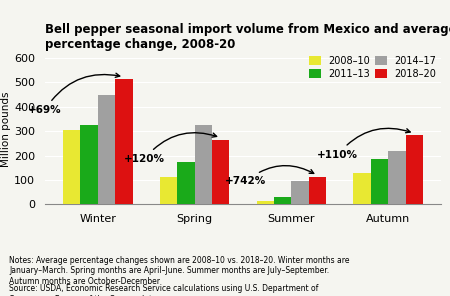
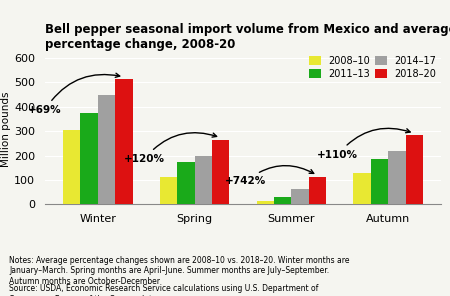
2011–13/Winter: 325 -> 375
2014–17/Spring: 325 -> 198
2014–17/Summer: 95 -> 62
